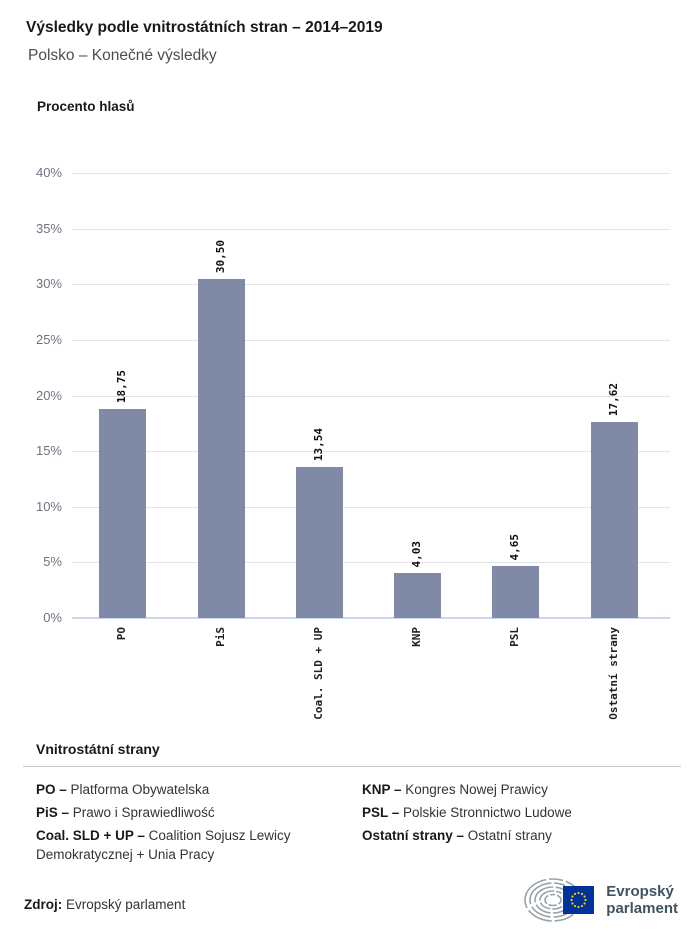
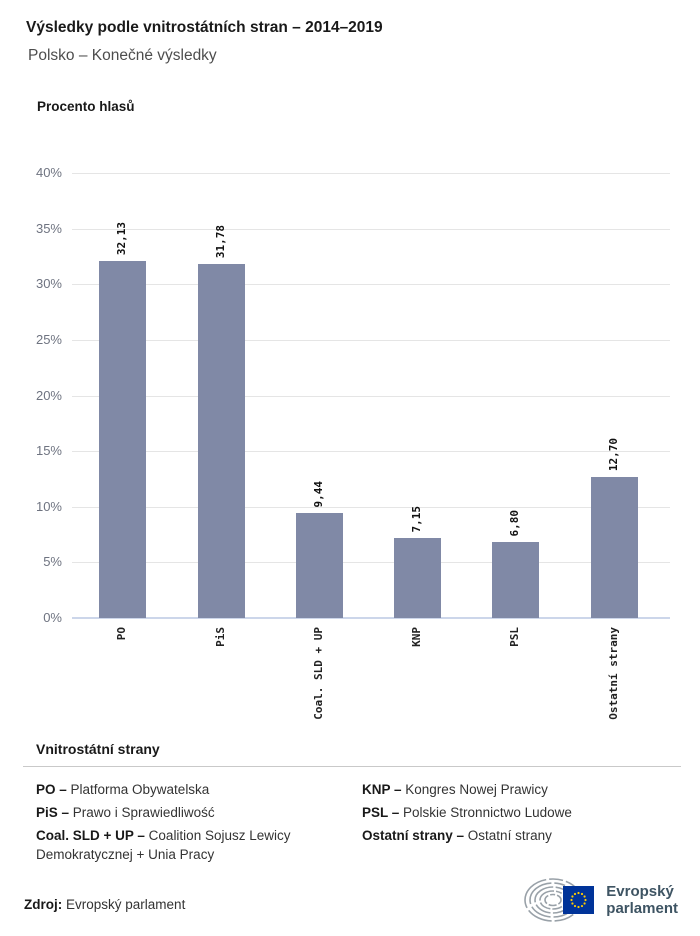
PO: 18,75 -> 32,13
PiS: 30,50 -> 31,78
Coal. SLD + UP: 13,54 -> 9,44
KNP: 4,03 -> 7,15
PSL: 4,65 -> 6,80
Ostatní strany: 17,62 -> 12,70
